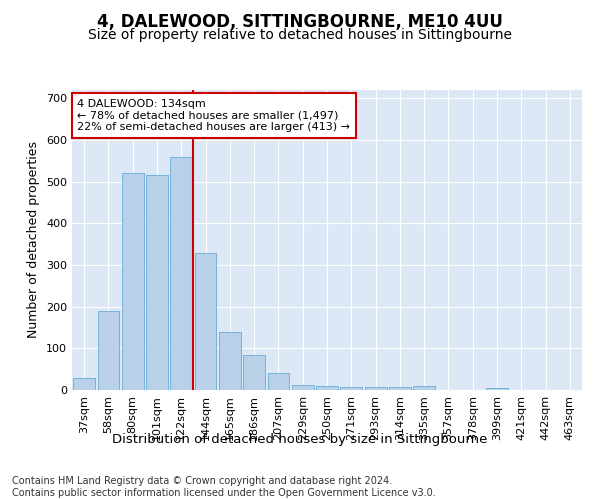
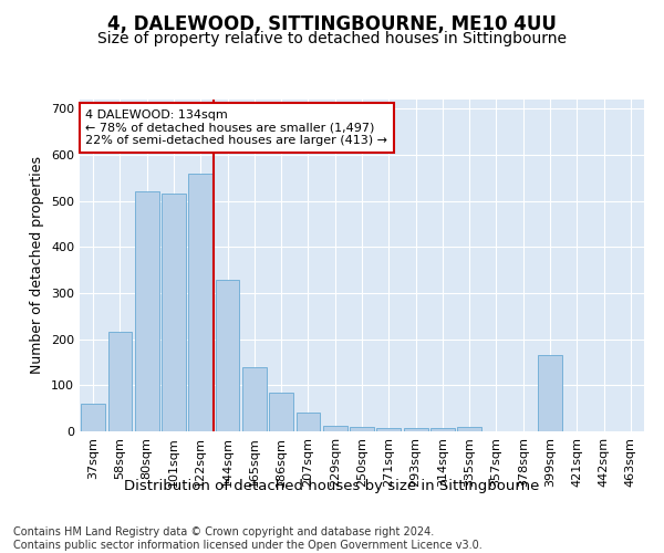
37sqm: 30 -> 60
58sqm: 190 -> 215
399sqm: 6 -> 165
